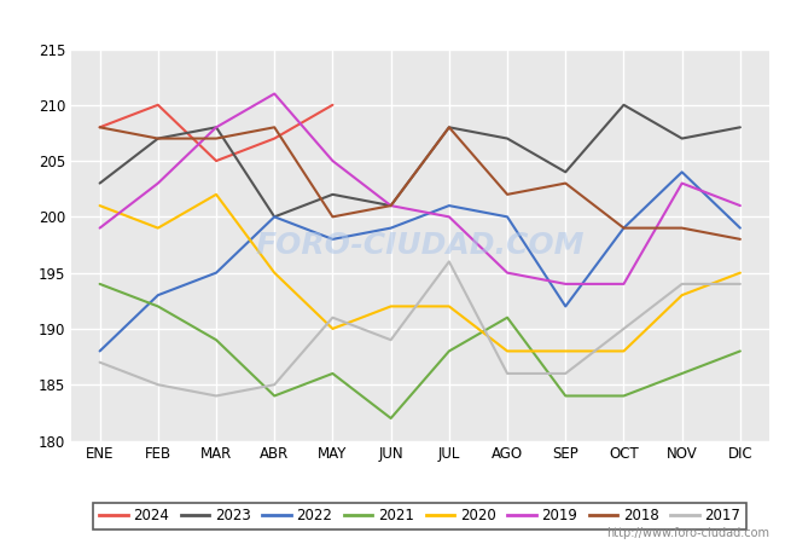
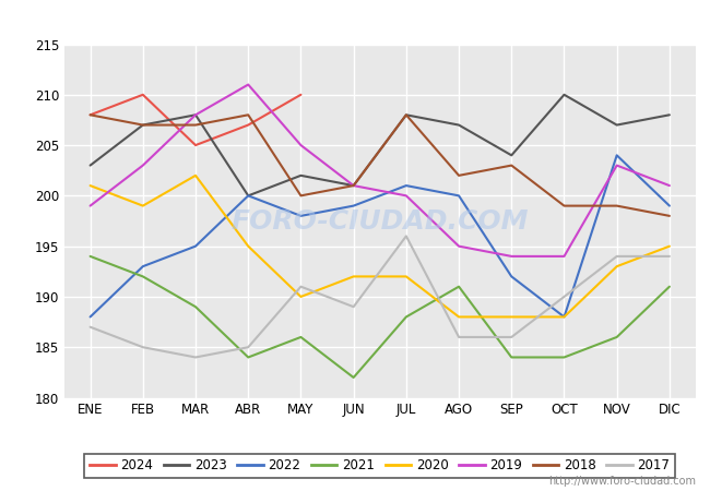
2022/OCT: 199 -> 188
2021/DIC: 188 -> 191
